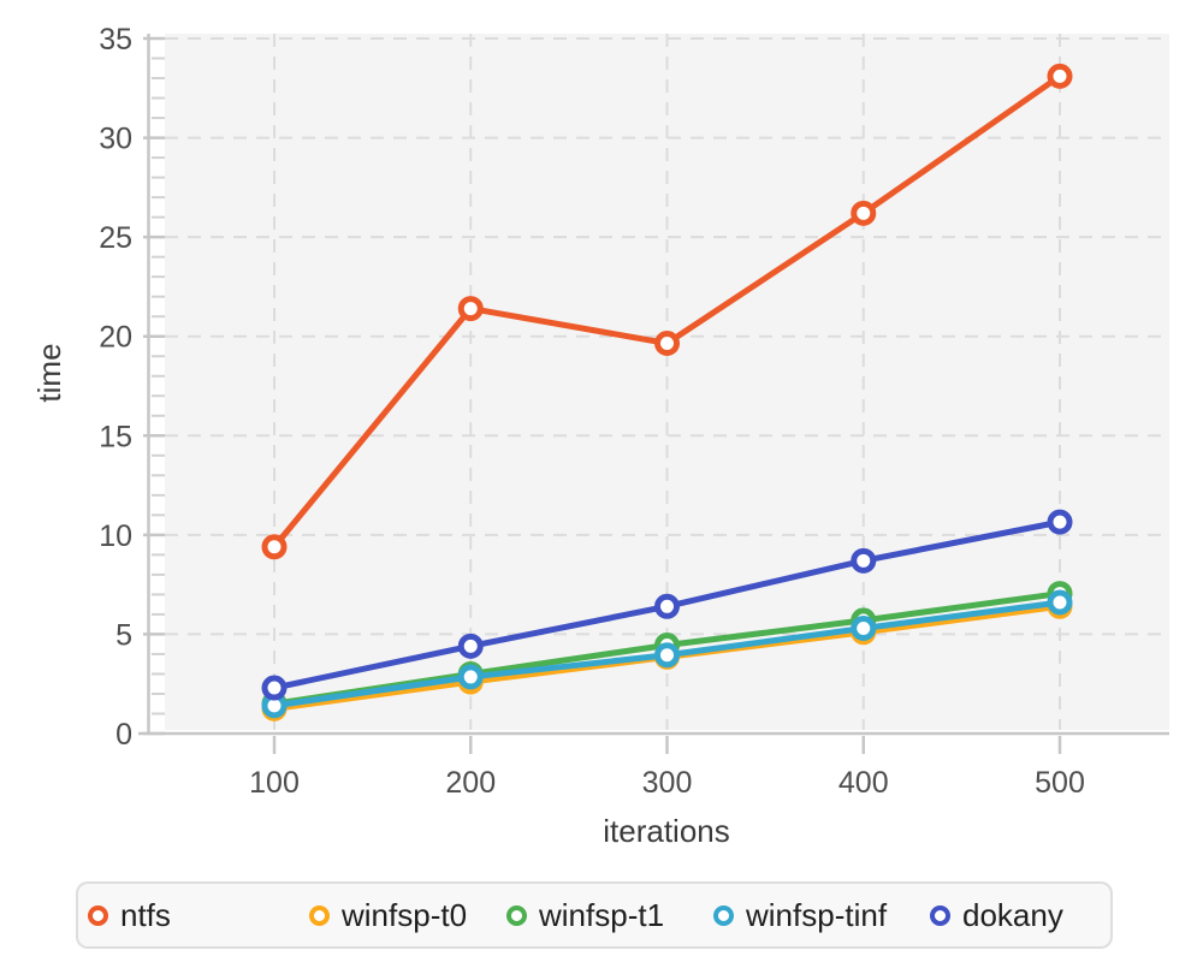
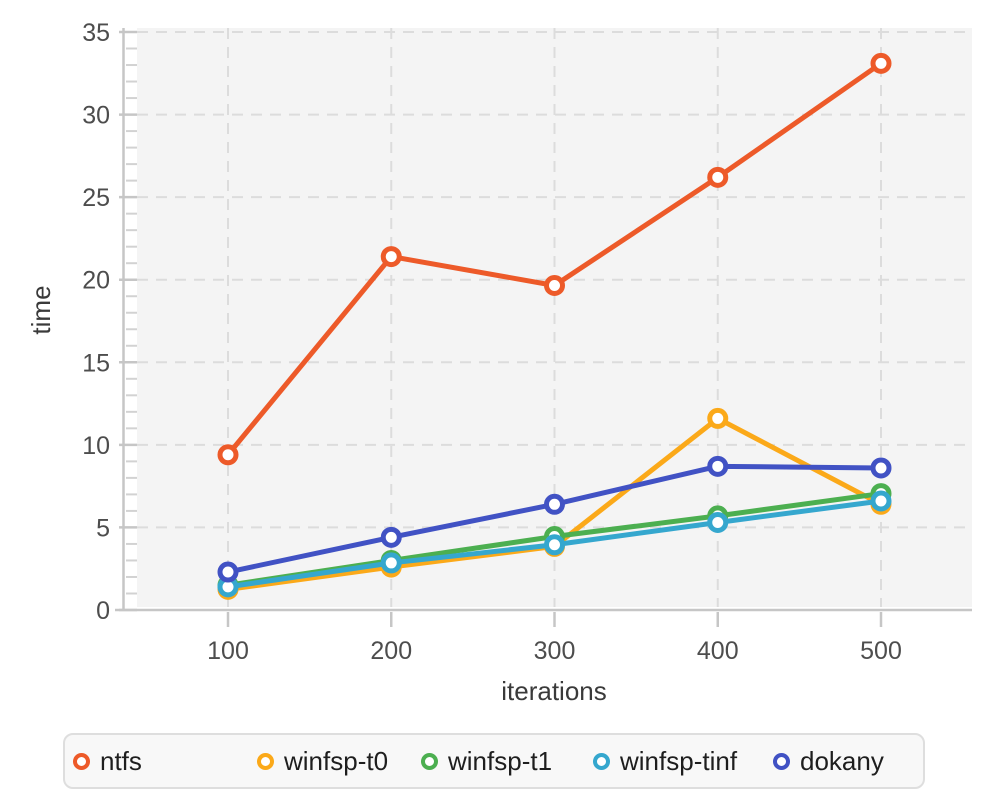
winfsp-t0/400: 5.1 -> 11.6
dokany/500: 10.7 -> 8.6
